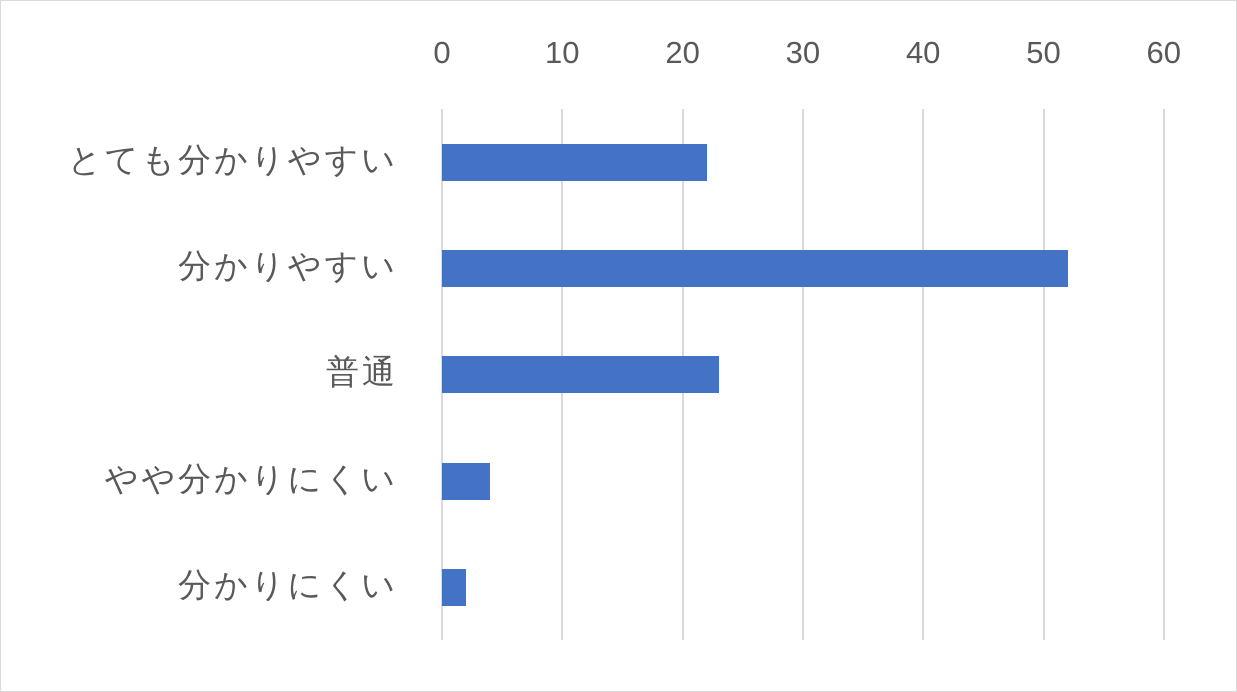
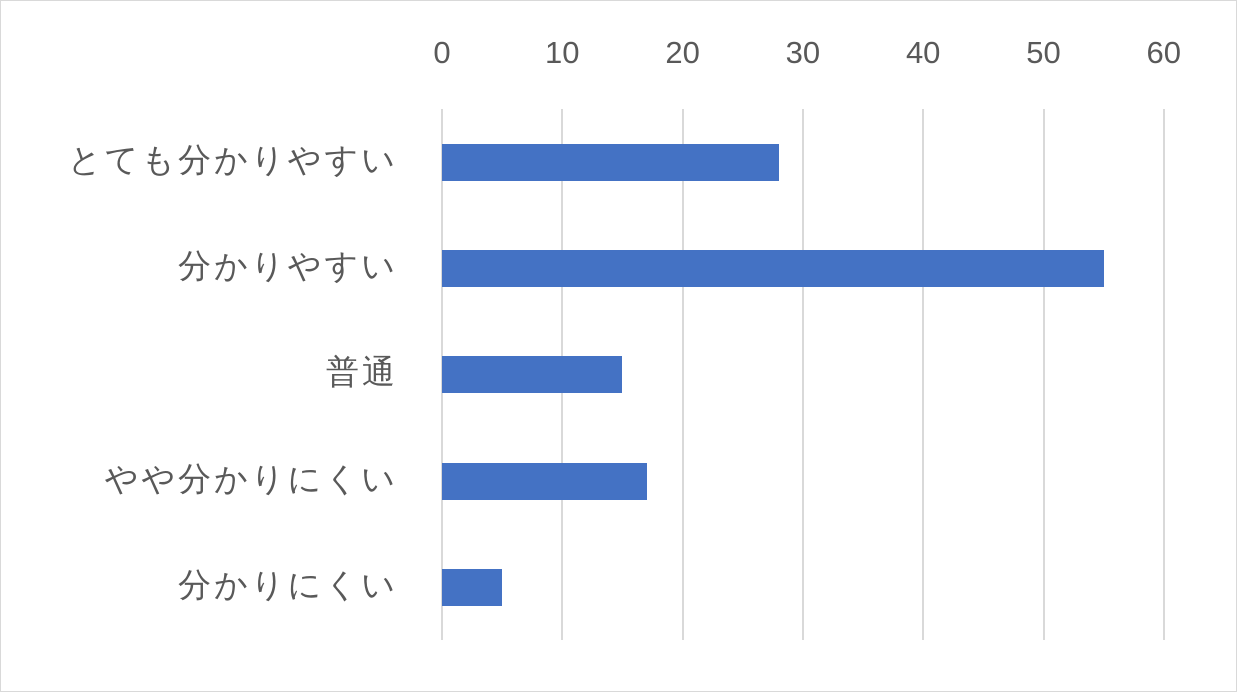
とても分かりやすい: 22 -> 28
分かりやすい: 52 -> 55
普通: 23 -> 15
やや分かりにくい: 4 -> 17
分かりにくい: 2 -> 5
